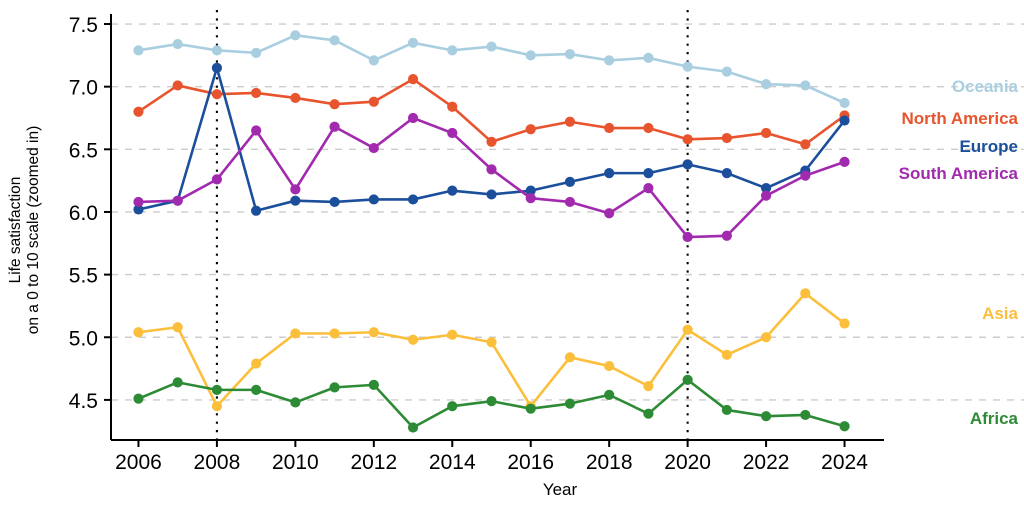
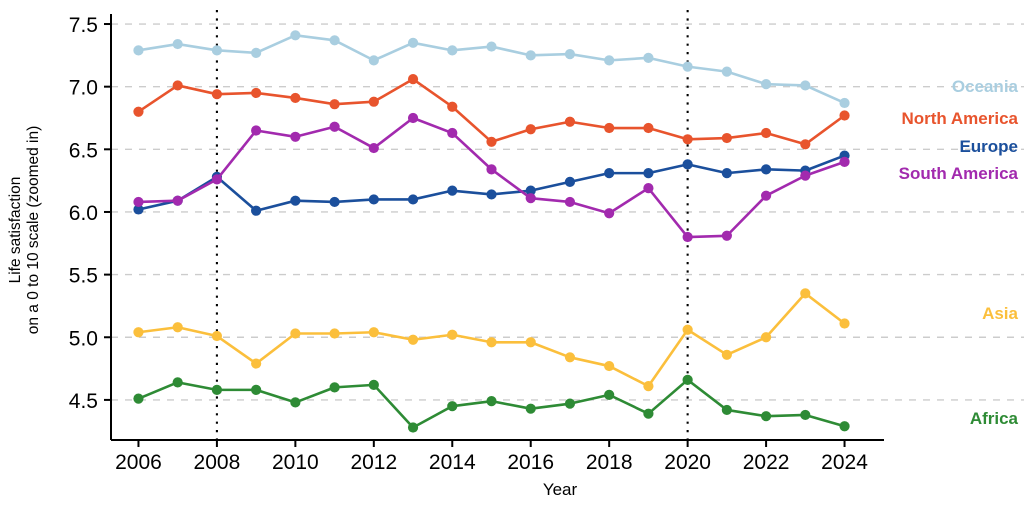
Europe/2008: 7.15 -> 6.28
Asia/2008: 4.45 -> 5.01
South America/2010: 6.18 -> 6.60
Asia/2016: 4.45 -> 4.96
Europe/2022: 6.19 -> 6.34
Europe/2024: 6.73 -> 6.45
